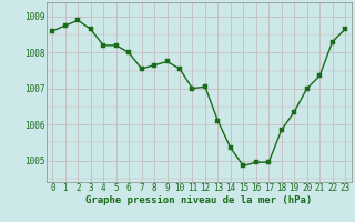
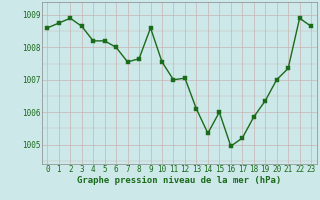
9: 1007.75 -> 1008.60
15: 1004.85 -> 1006.00
17: 1004.95 -> 1005.20
22: 1008.30 -> 1008.90
